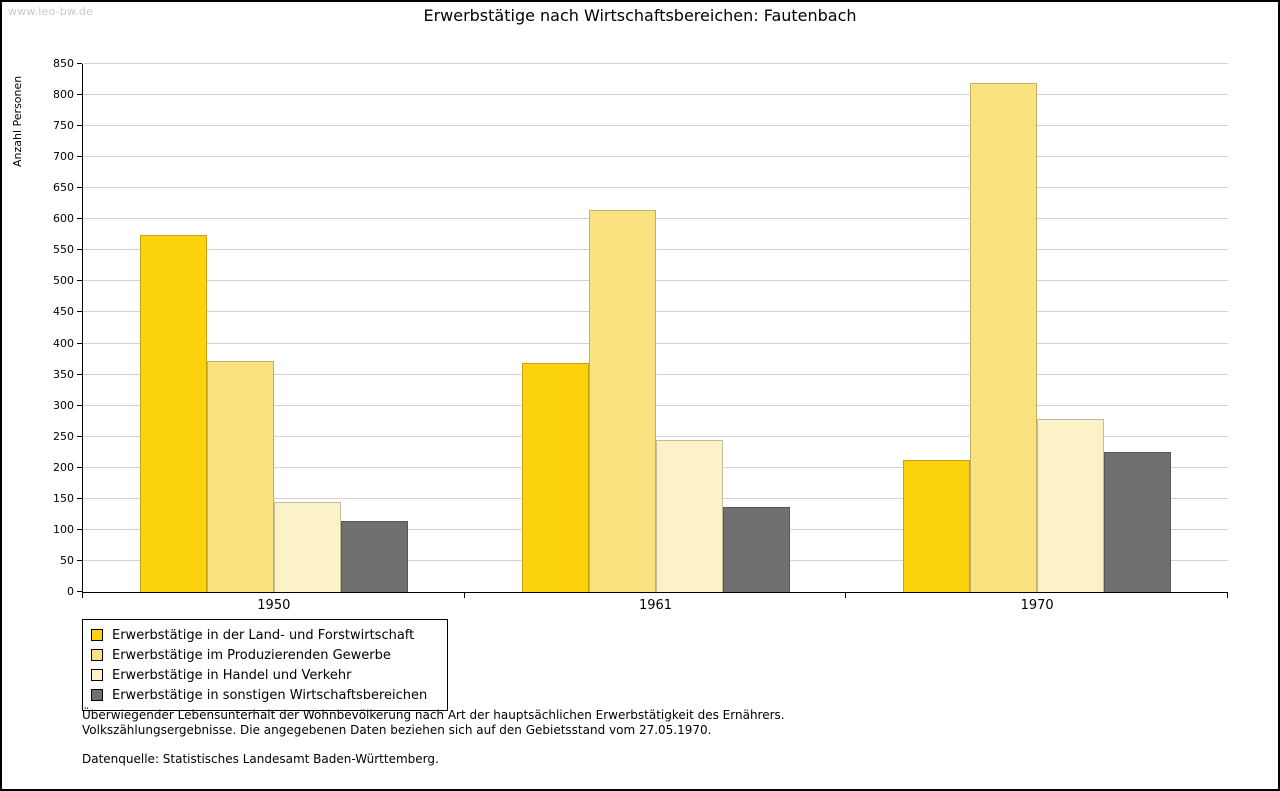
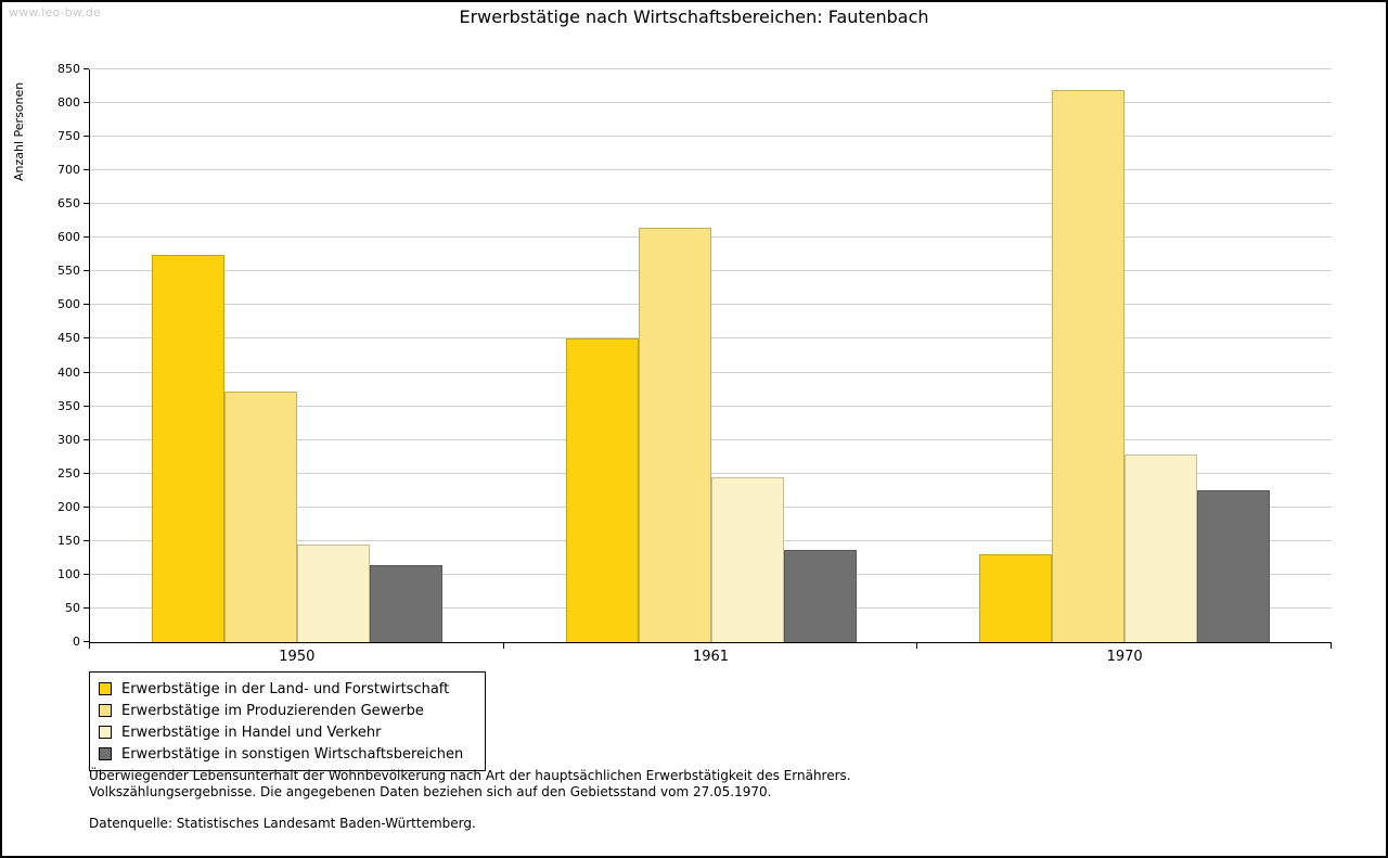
Erwerbstätige in der Land- und Forstwirtschaft/1961: 370 -> 450
Erwerbstätige in der Land- und Forstwirtschaft/1970: 210 -> 130
